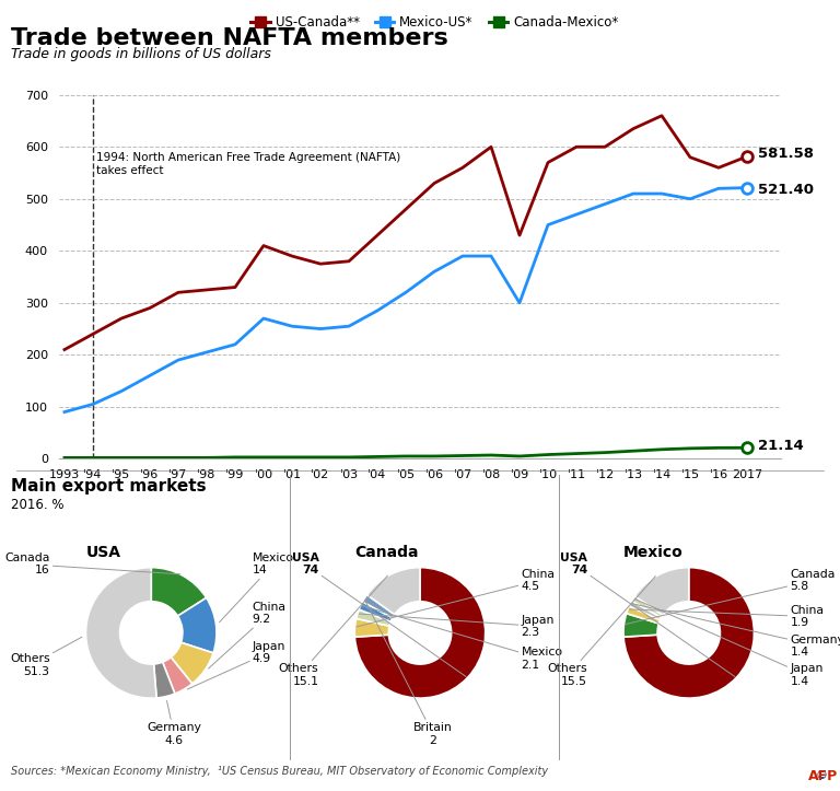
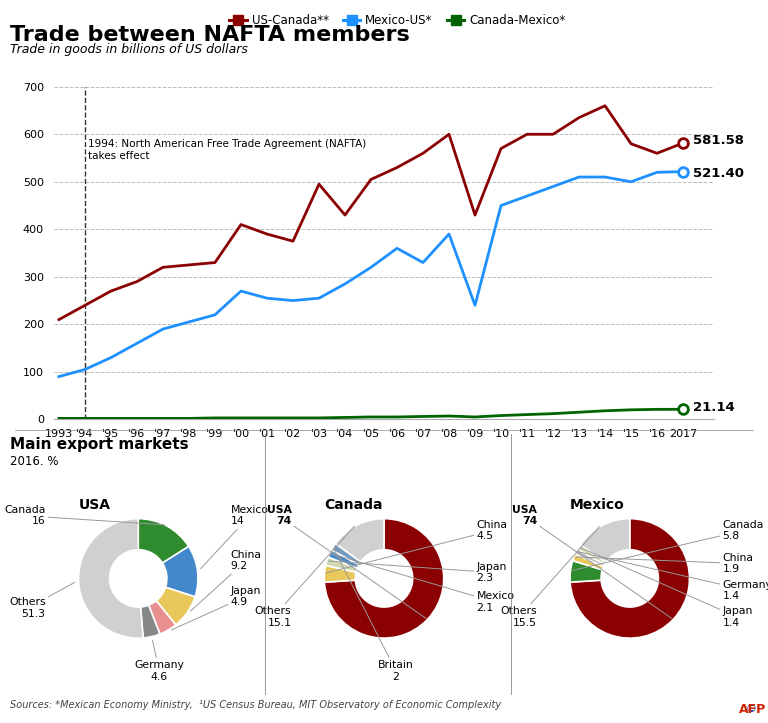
US-Canada**/'03: 380 -> 495
US-Canada**/'05: 480 -> 505
Mexico-US*/'07: 390 -> 330
Mexico-US*/'09: 300 -> 240
